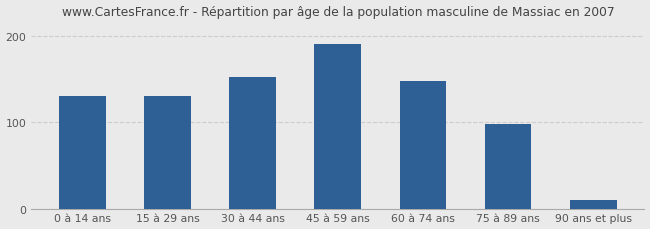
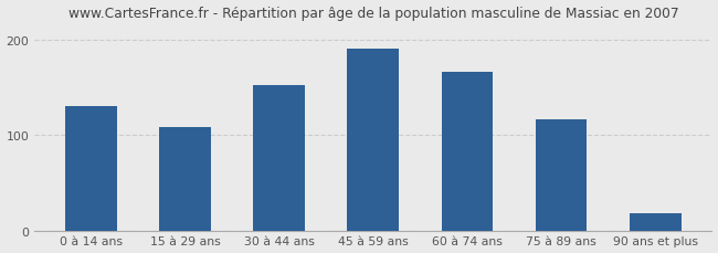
15 à 29 ans: 130 -> 108
60 à 74 ans: 148 -> 166
75 à 89 ans: 98 -> 116
90 ans et plus: 10 -> 18
